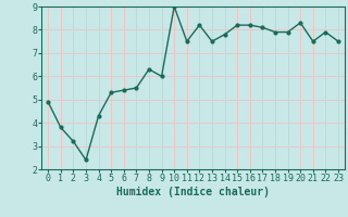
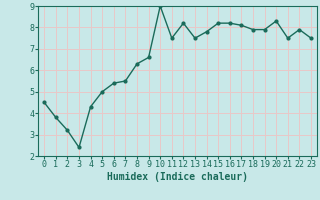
0: 4.9 -> 4.5
5: 5.3 -> 5.0
9: 6.0 -> 6.6
